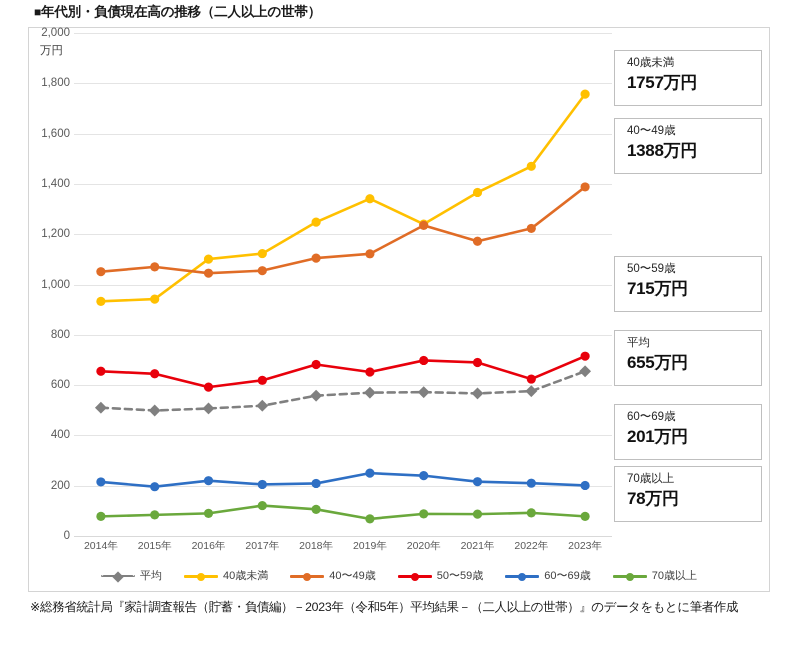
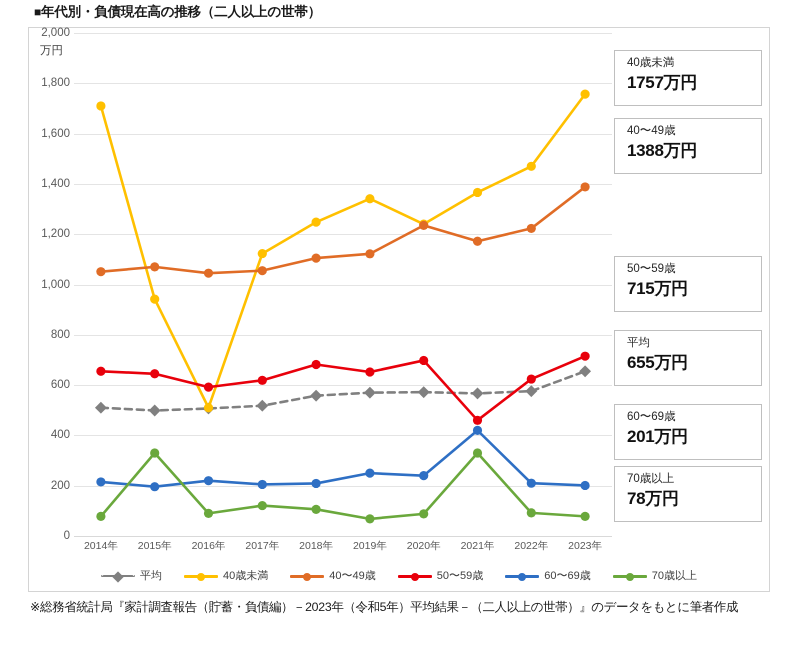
40歳未満/2014年: 930 -> 1710
70歳以上/2015年: 80 -> 330
40歳未満/2016年: 1100 -> 510
50〜59歳/2021年: 690 -> 460
60〜69歳/2021年: 220 -> 420
70歳以上/2021年: 90 -> 330
